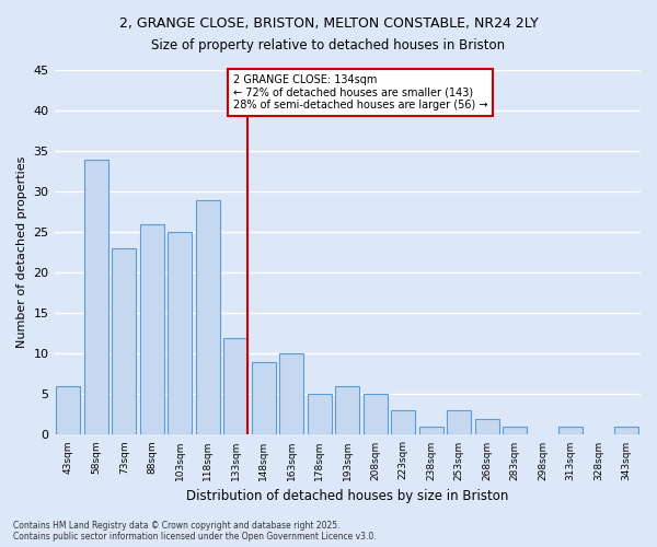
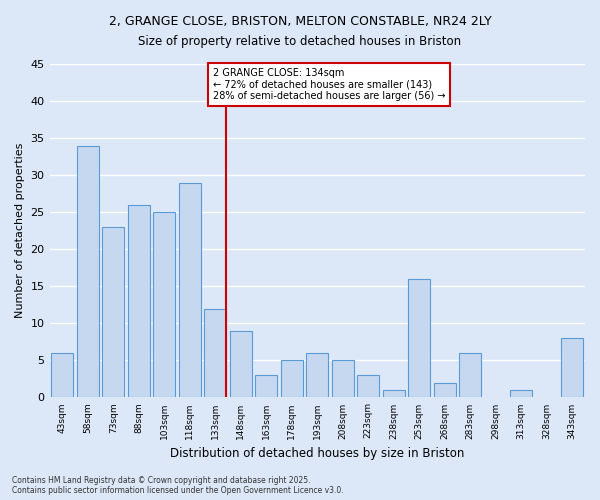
163sqm: 10 -> 3
253sqm: 3 -> 16
283sqm: 1 -> 6
343sqm: 1 -> 8
